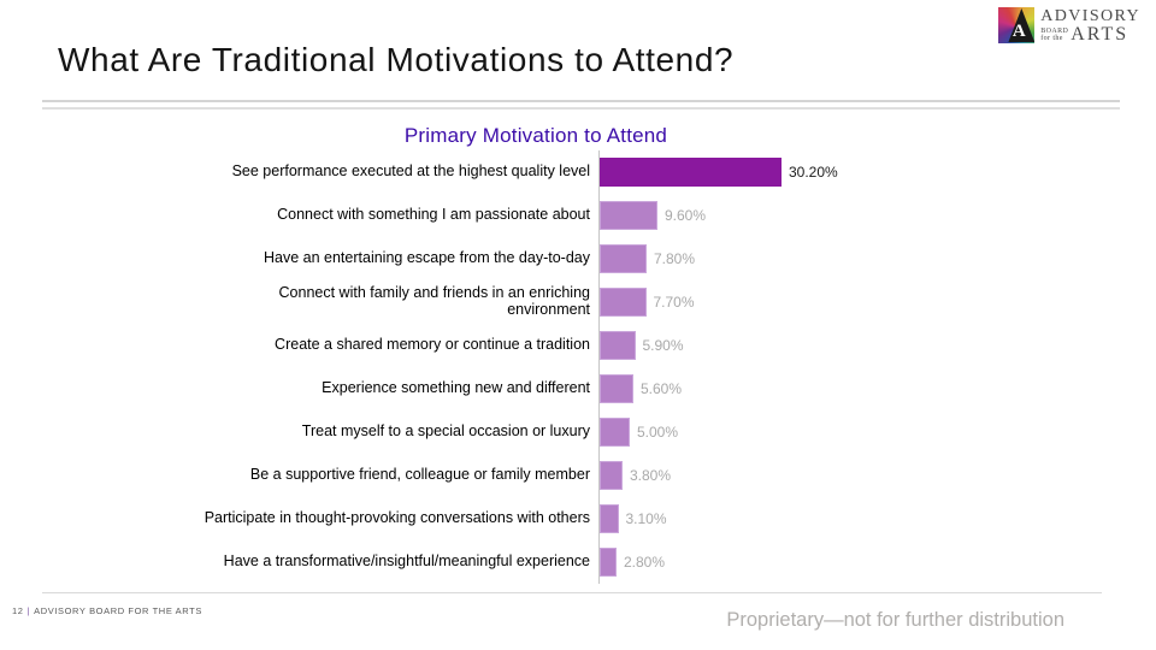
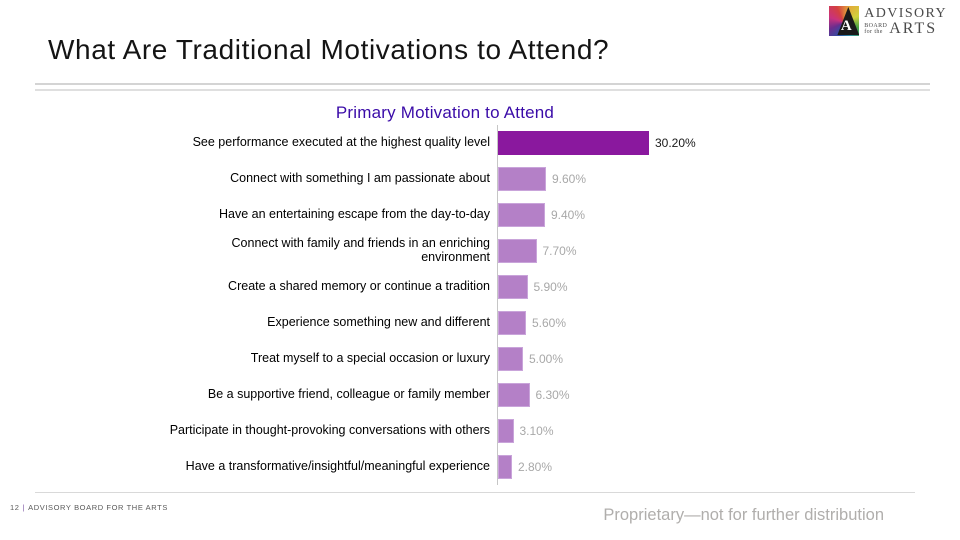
Have an entertaining escape from the day-to-day: 7.80% -> 9.40%
Be a supportive friend, colleague or family member: 3.80% -> 6.30%
